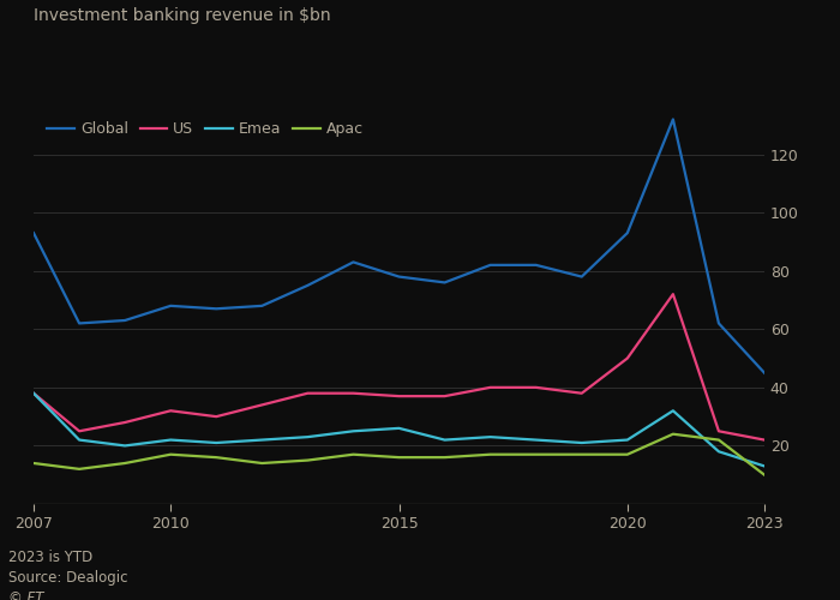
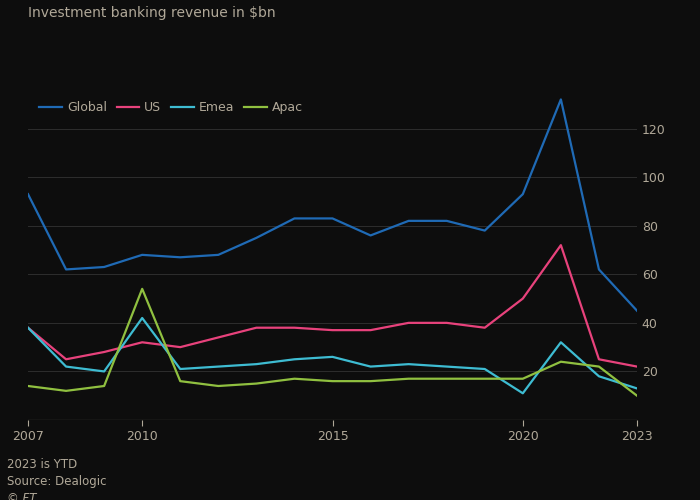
Emea/2010: 22 -> 42
Apac/2010: 17 -> 54
Global/2015: 78 -> 83
Emea/2020: 22 -> 11
